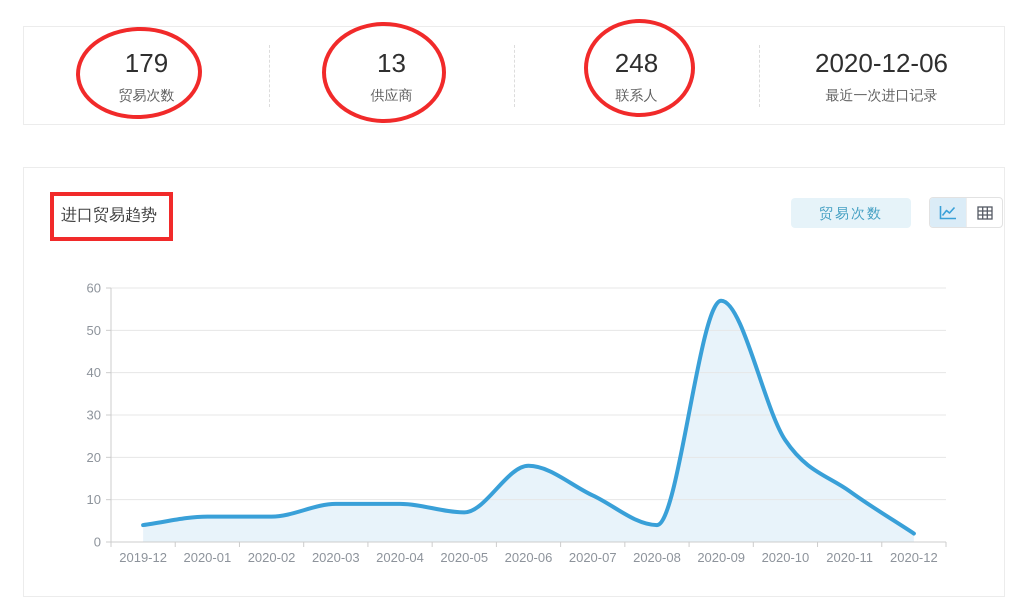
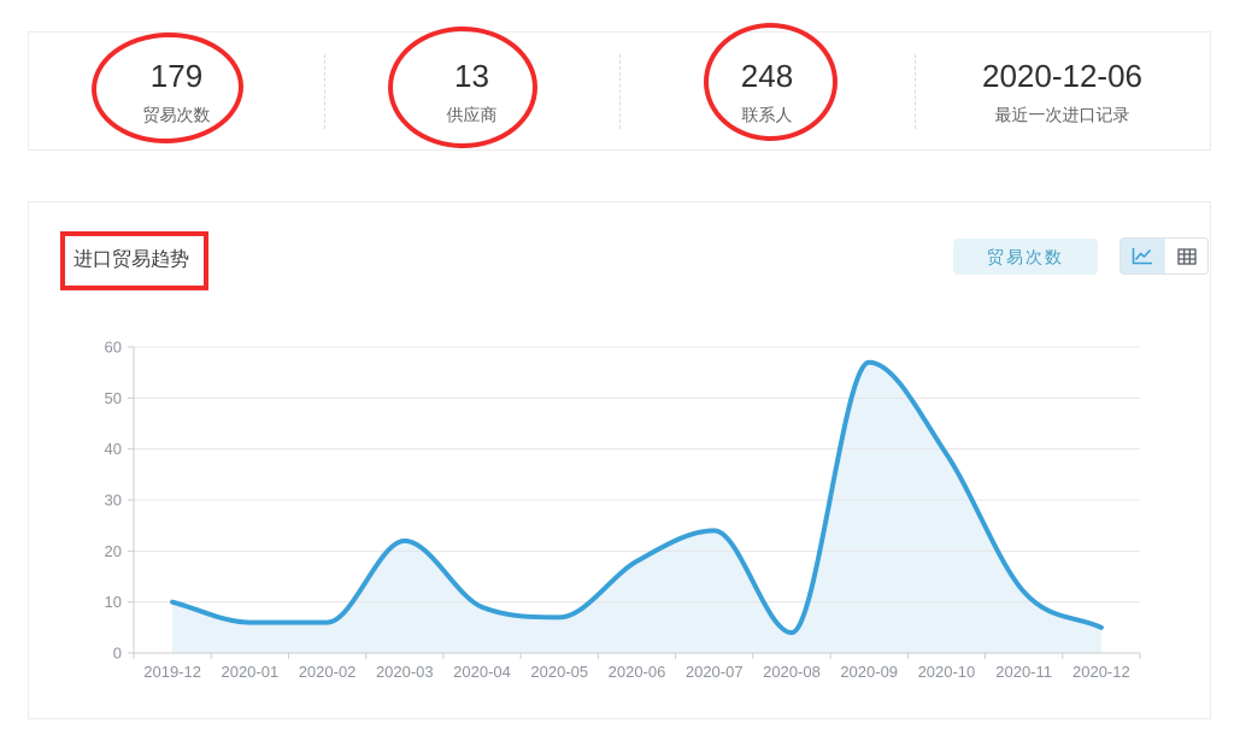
2019-12: 4 -> 10
2020-03: 9 -> 22
2020-07: 11 -> 24
2020-10: 24 -> 39
2020-12: 2 -> 5
